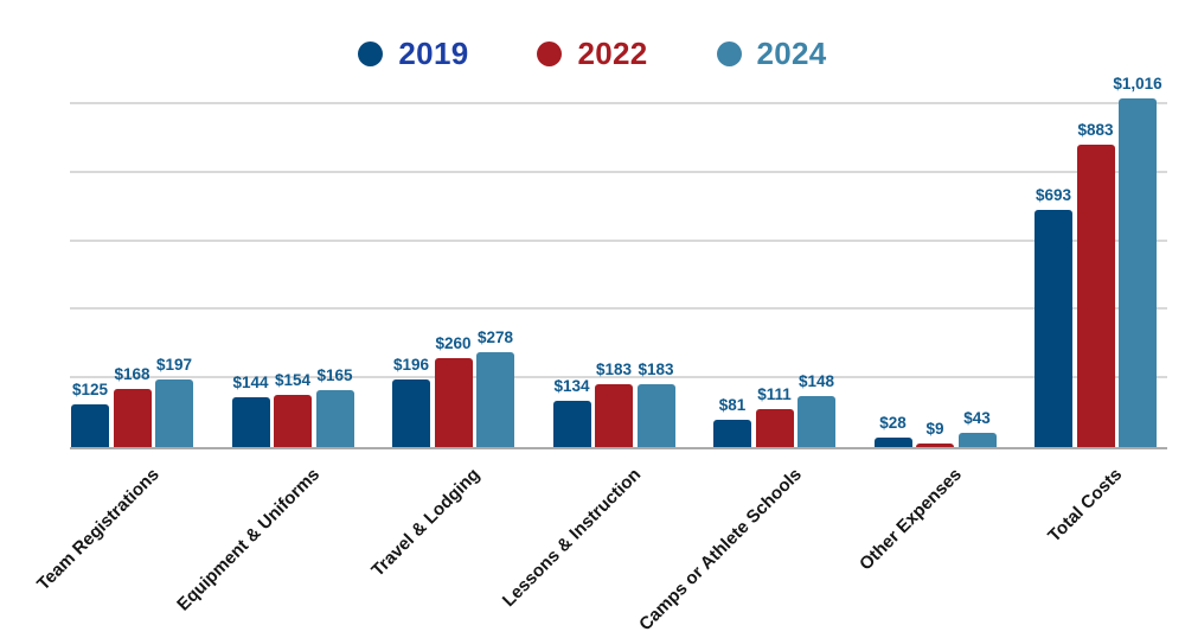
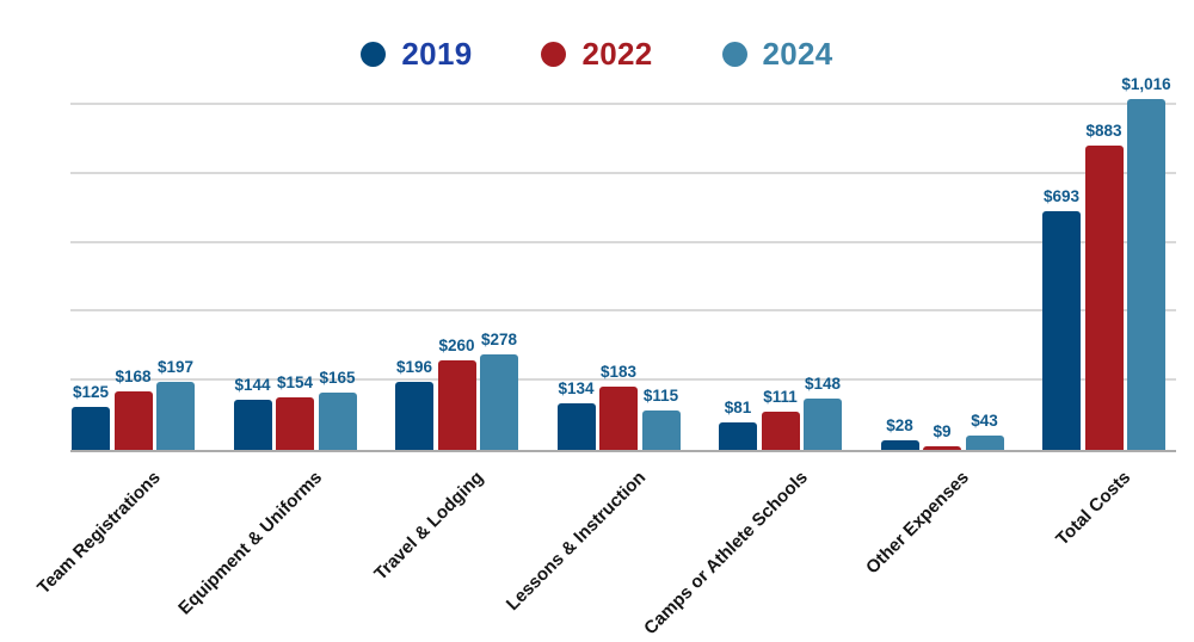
2024/Lessons & Instruction: $183 -> $115
